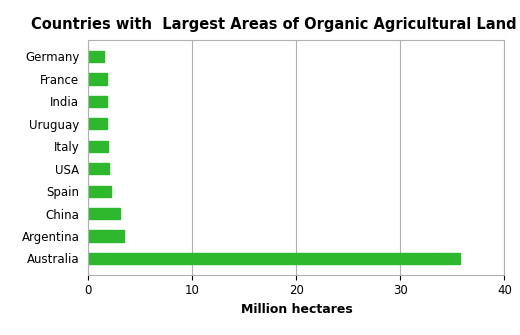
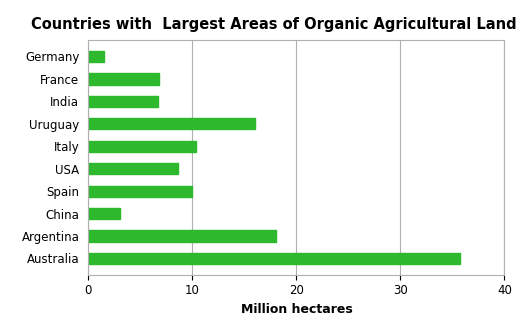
France: 1.8 -> 6.8
India: 1.8 -> 6.7
Uruguay: 1.8 -> 16.0
Italy: 1.9 -> 10.3
USA: 2.0 -> 8.6
Spain: 2.2 -> 10.0
Argentina: 3.4 -> 18.0
